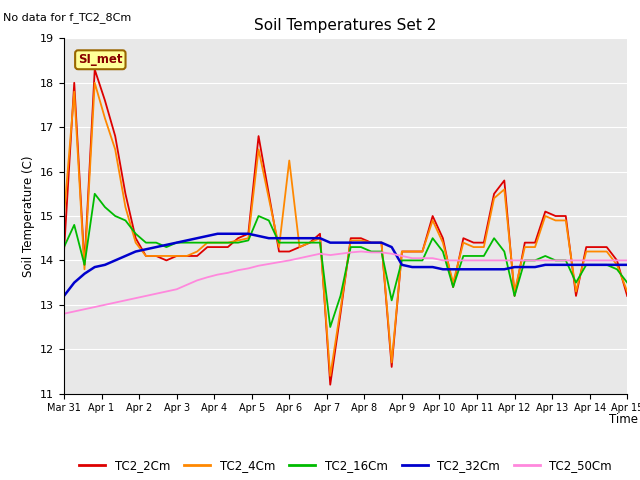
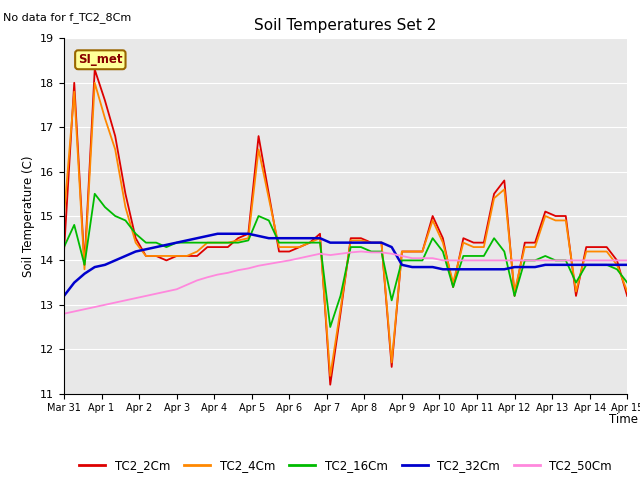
TC2_4Cm/Apr 6: 16.25 -> 14.30
